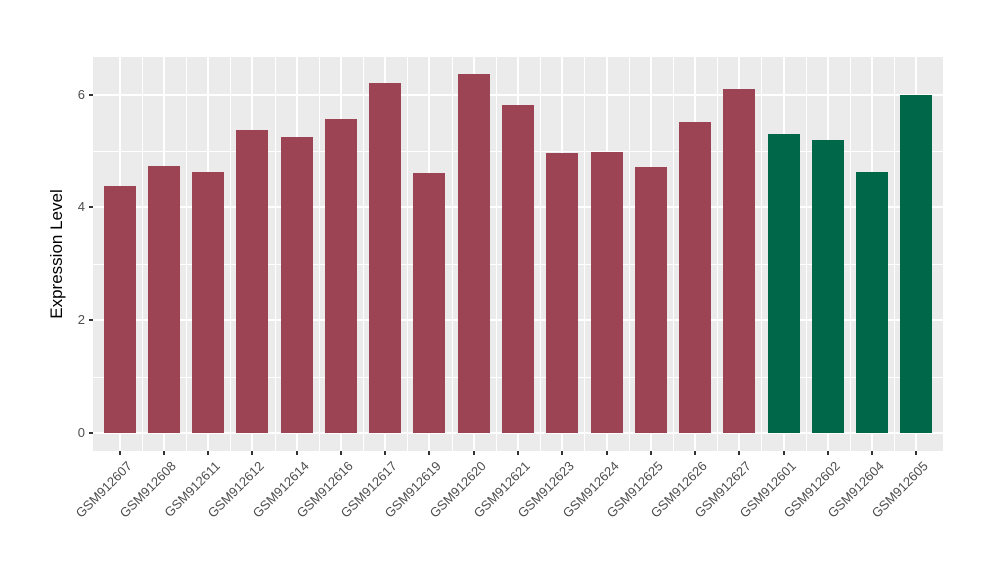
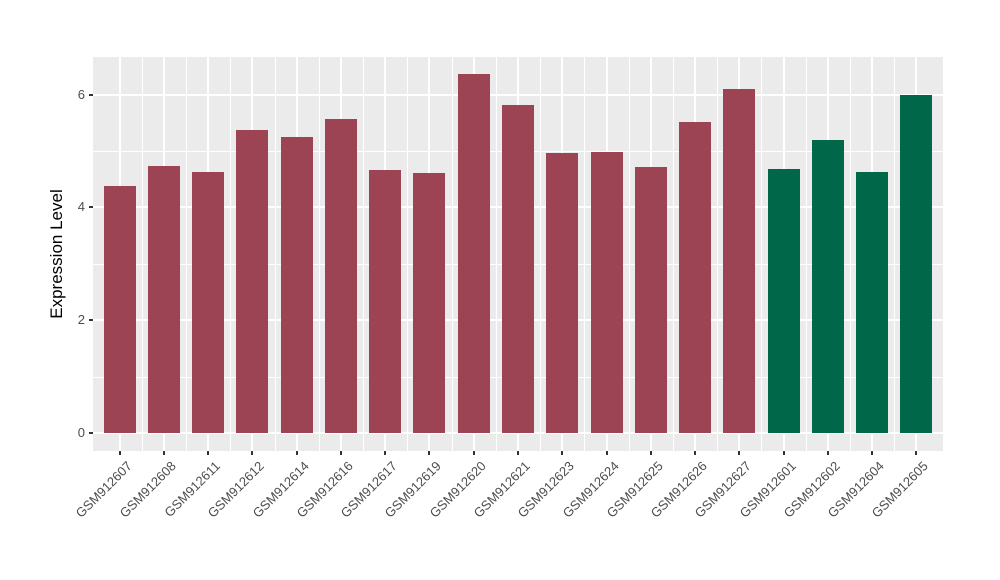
GSM912617: 6.2 -> 4.7
GSM912601: 5.3 -> 4.7
